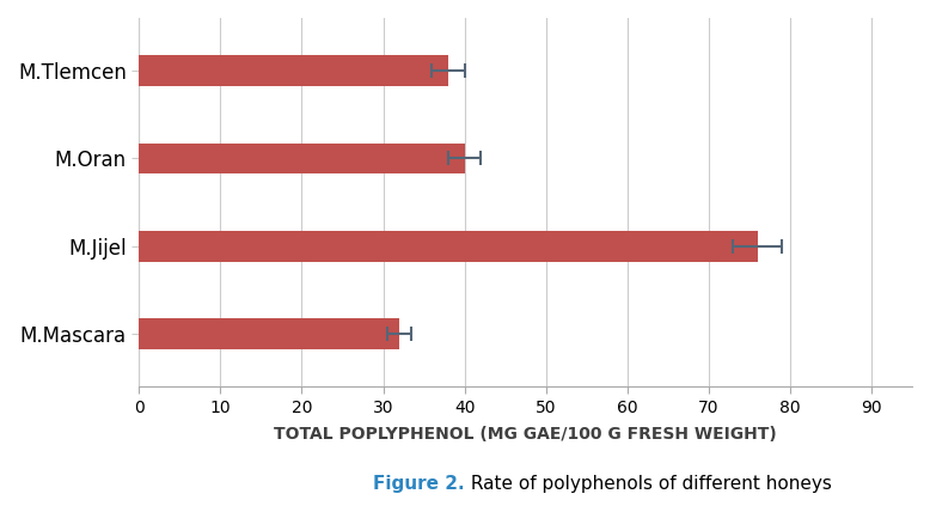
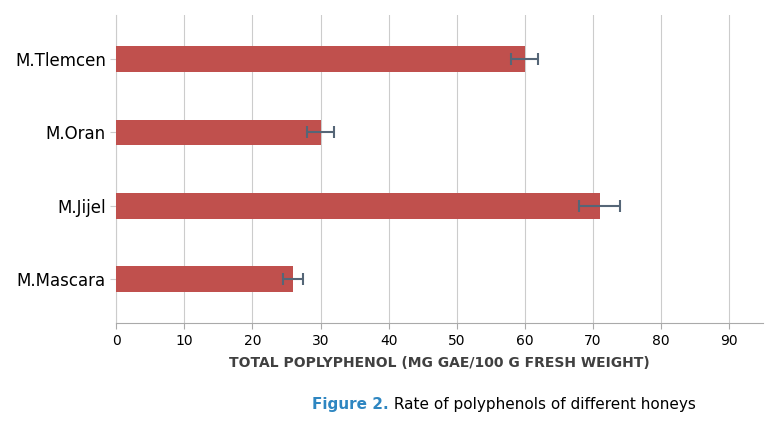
M.Tlemcen: 38 -> 60
M.Oran: 40 -> 30
M.Jijel: 76 -> 71
M.Mascara: 32 -> 26
